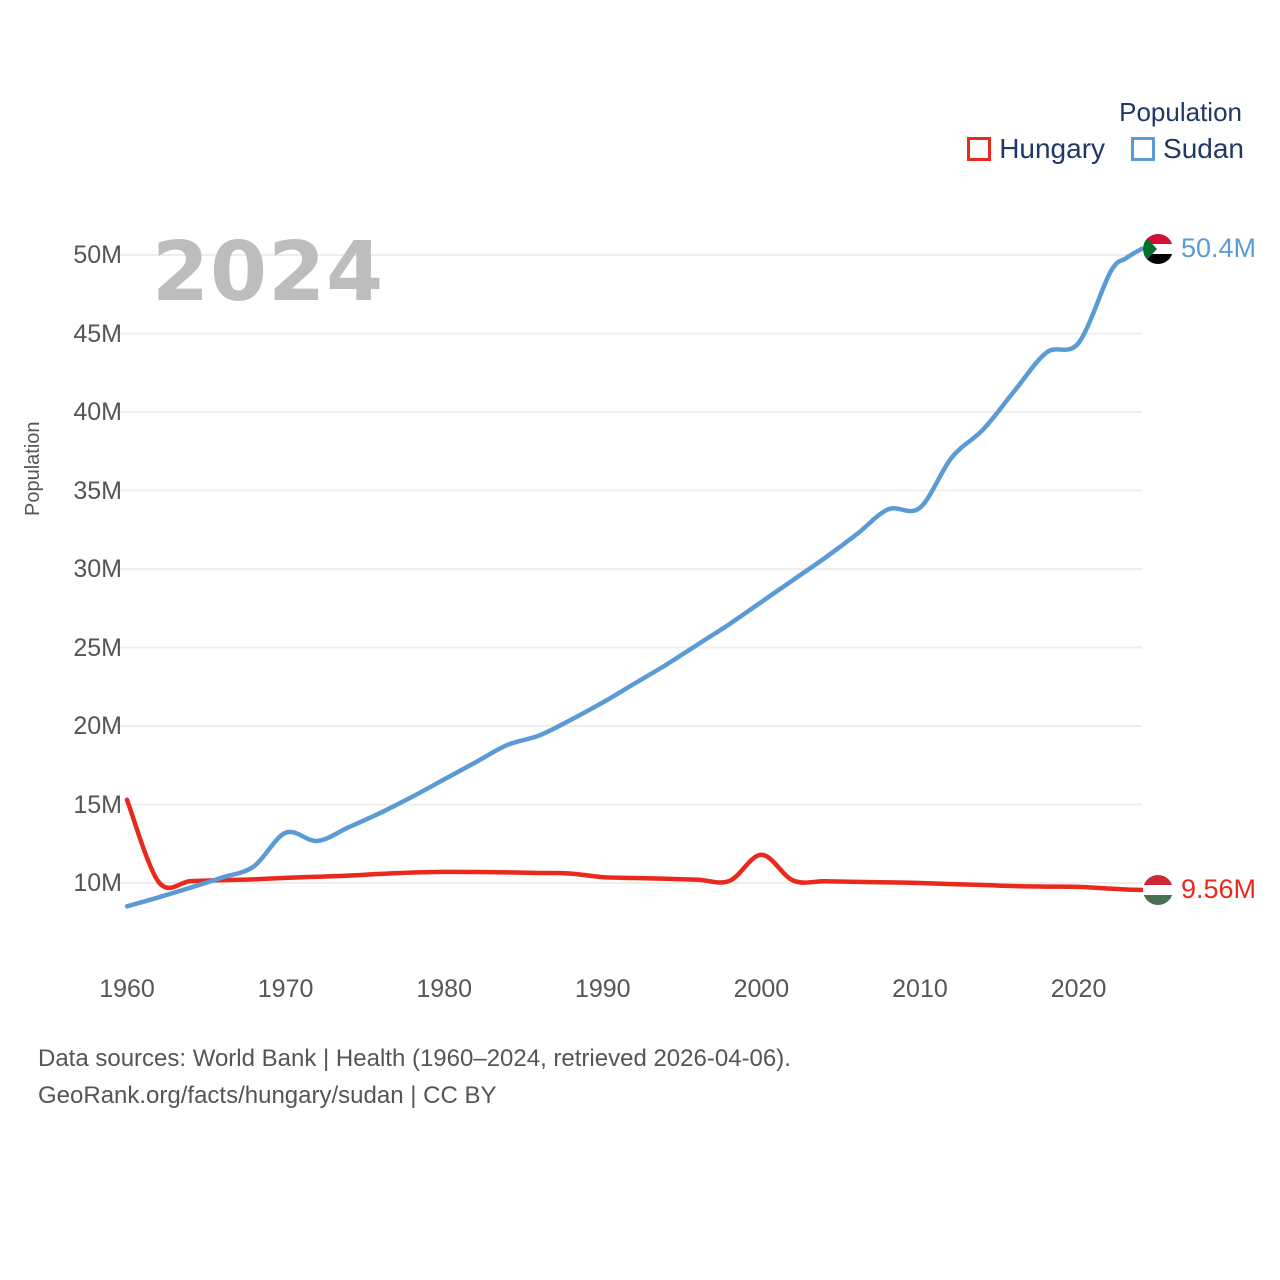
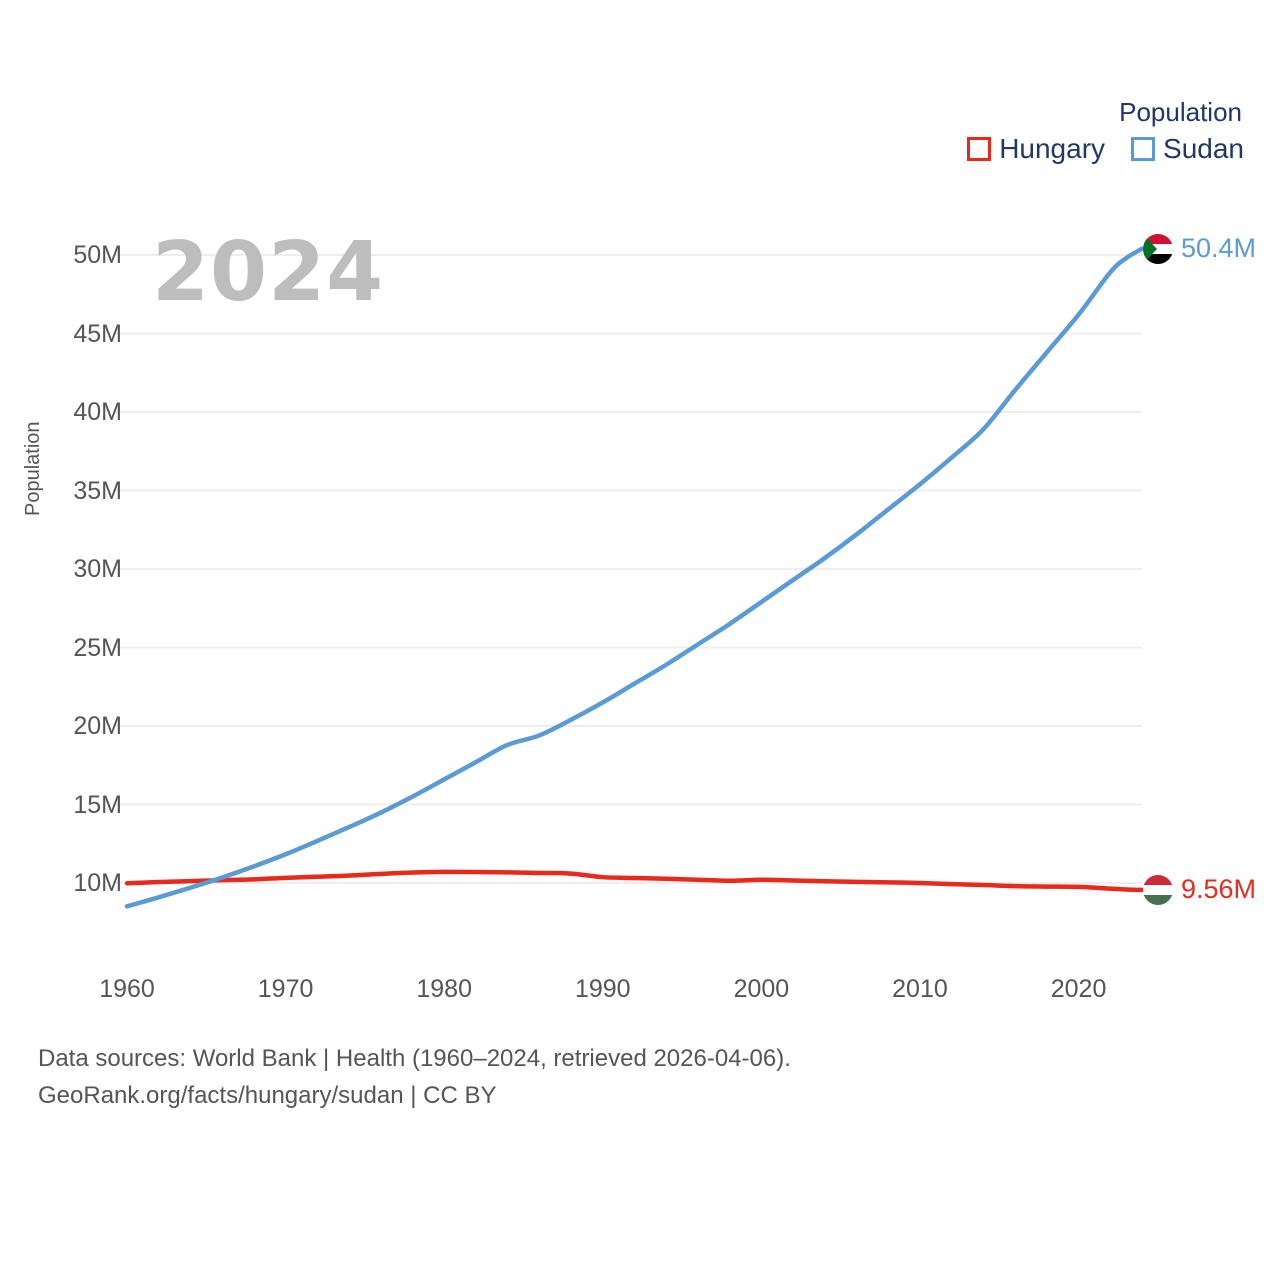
Hungary/1960: 15.3M -> 10.0M
Sudan/1970: 13.2M -> 11.8M
Hungary/2000: 11.8M -> 10.2M
Sudan/2010: 33.9M -> 35.4M
Sudan/2020: 44.4M -> 46.2M
